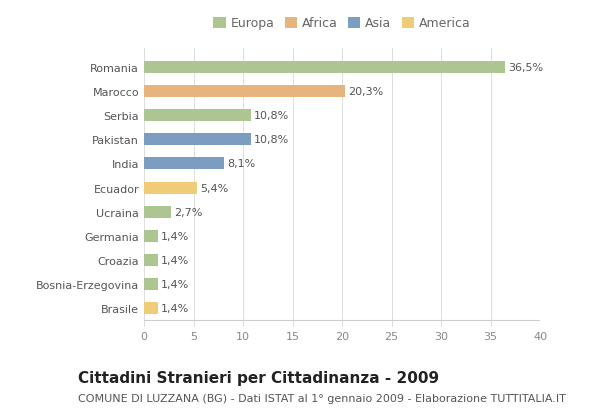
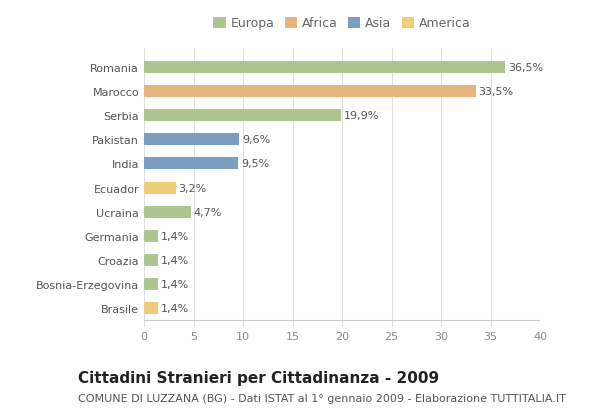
Marocco: 20,3% -> 33,5%
Serbia: 10,8% -> 19,9%
Pakistan: 10,8% -> 9,6%
India: 8,1% -> 9,5%
Ecuador: 5,4% -> 3,2%
Ucraina: 2,7% -> 4,7%
